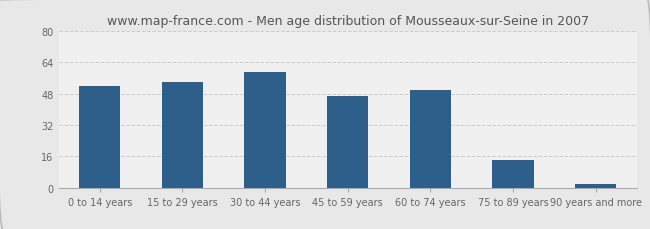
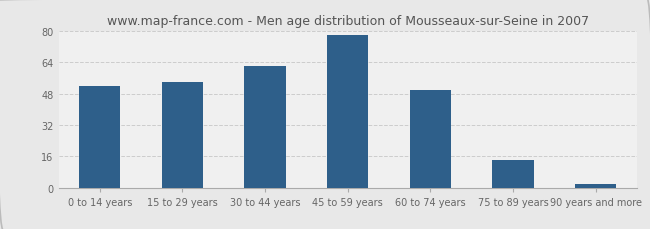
30 to 44 years: 59 -> 62
45 to 59 years: 47 -> 78
